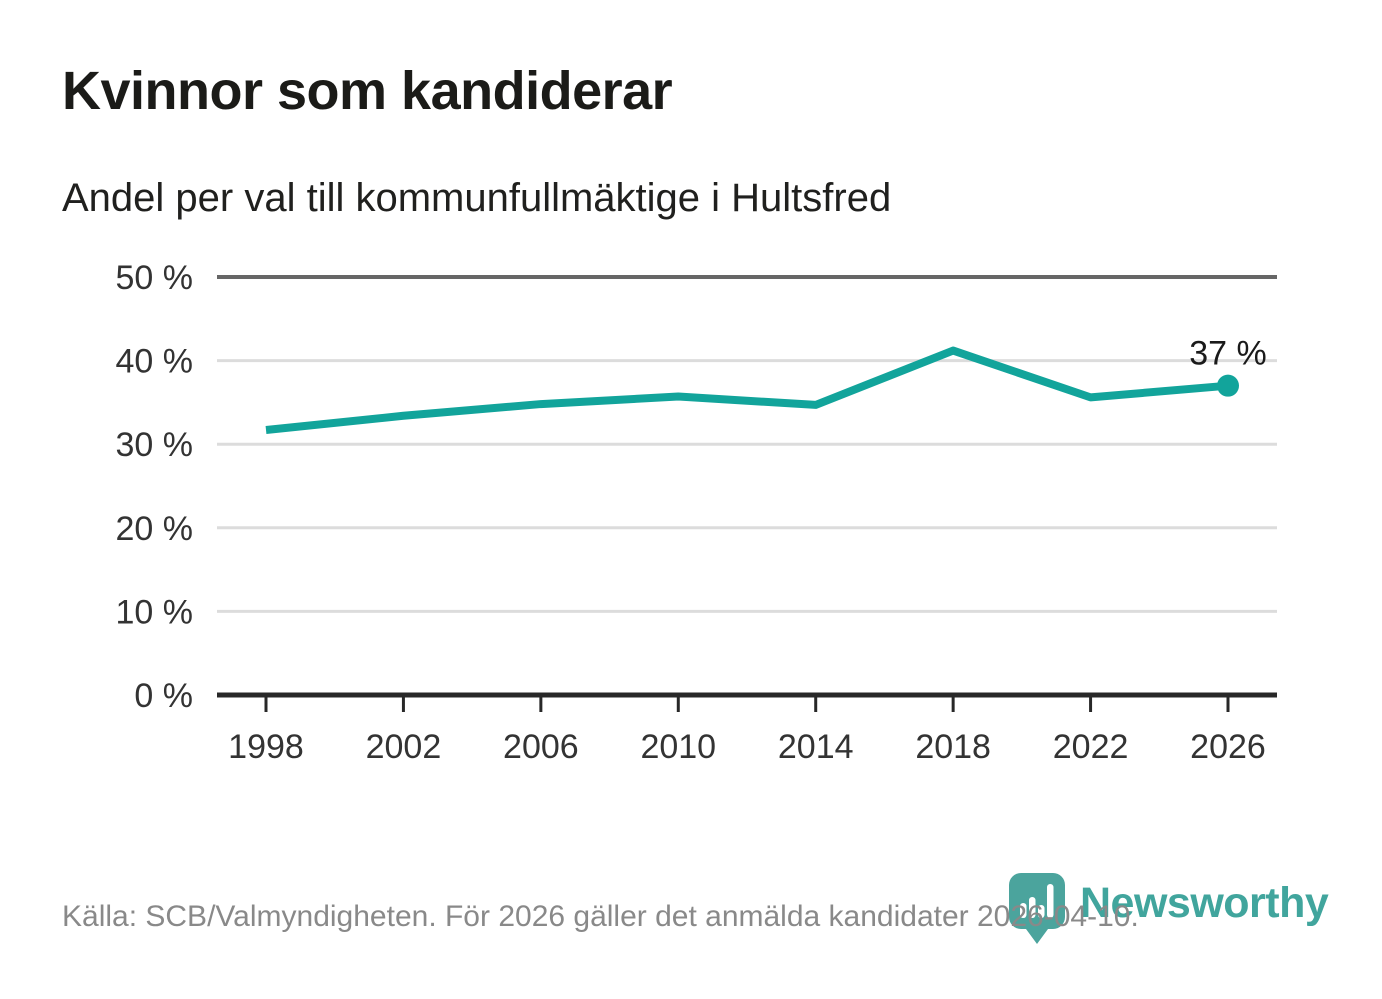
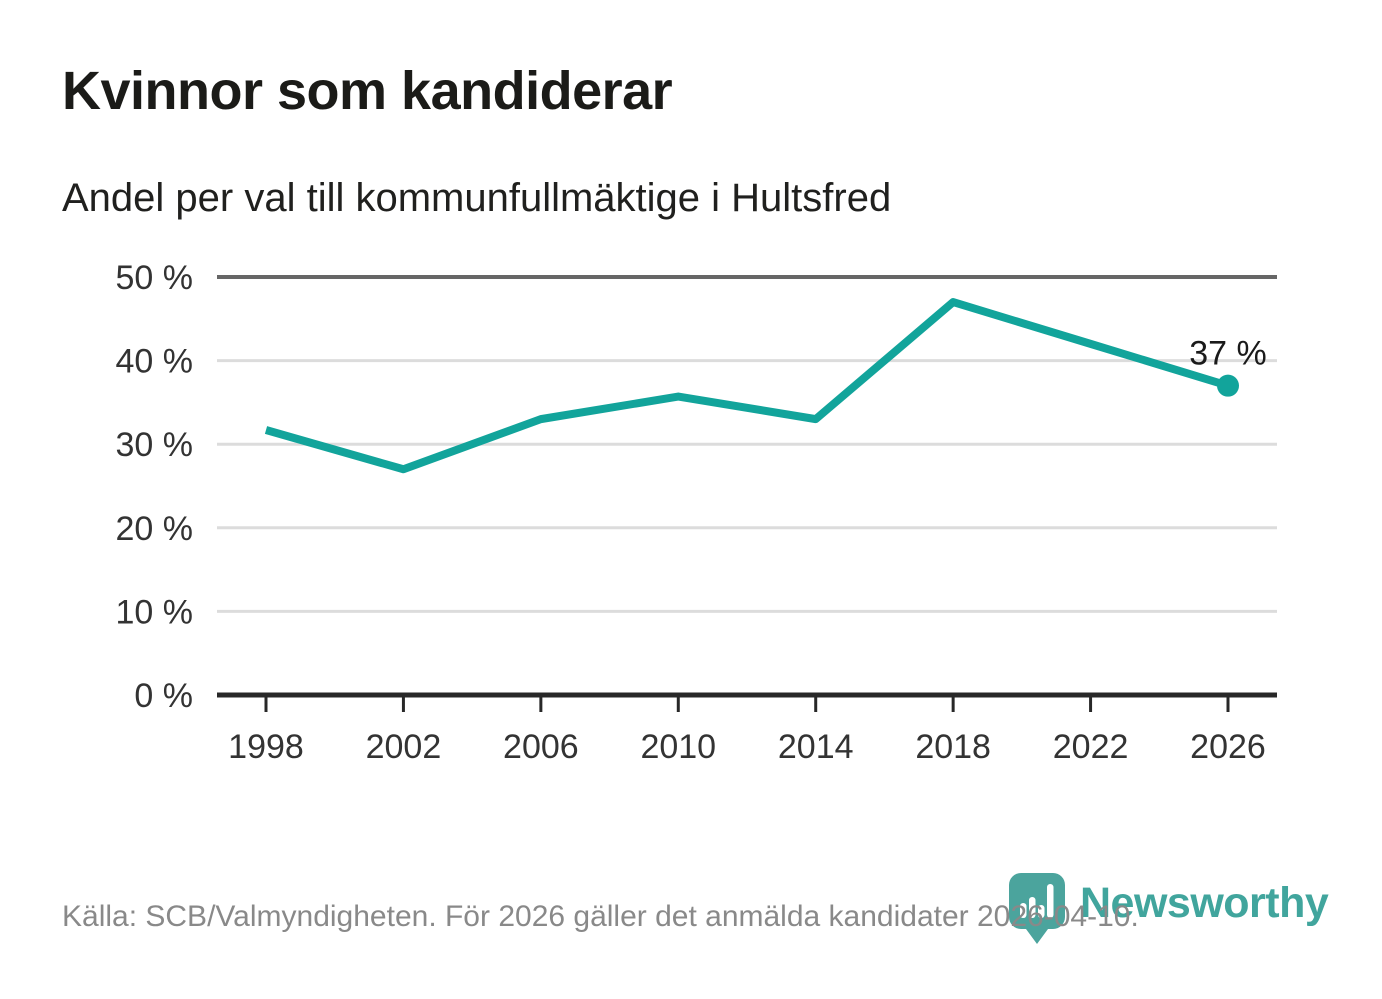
2002: 33% -> 27%
2006: 35% -> 33%
2014: 35% -> 33%
2018: 41% -> 47%
2022: 36% -> 42%
